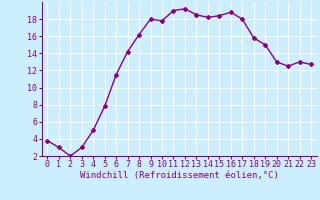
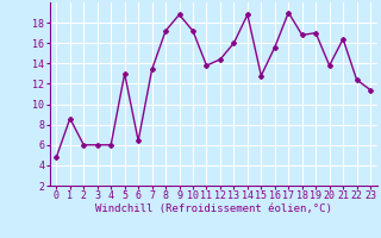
0: 3.8 -> 4.8
1: 3.0 -> 8.6
2: 2.0 -> 6.0
3: 3.0 -> 6.0
4: 5.0 -> 6.0
5: 7.8 -> 13.0
6: 11.5 -> 6.4
7: 14.2 -> 13.4
8: 16.2 -> 17.2
9: 18.0 -> 18.8
10: 17.8 -> 17.2
11: 19.0 -> 13.8
12: 19.2 -> 14.4
13: 18.5 -> 16.0
14: 18.2 -> 18.8
15: 18.4 -> 12.8
16: 18.8 -> 15.6
17: 18.0 -> 19.0
18: 15.8 -> 16.8
19: 15.0 -> 17.0
20: 13.0 -> 13.8
21: 12.5 -> 16.4
22: 13.0 -> 12.4
23: 12.7 -> 11.4
